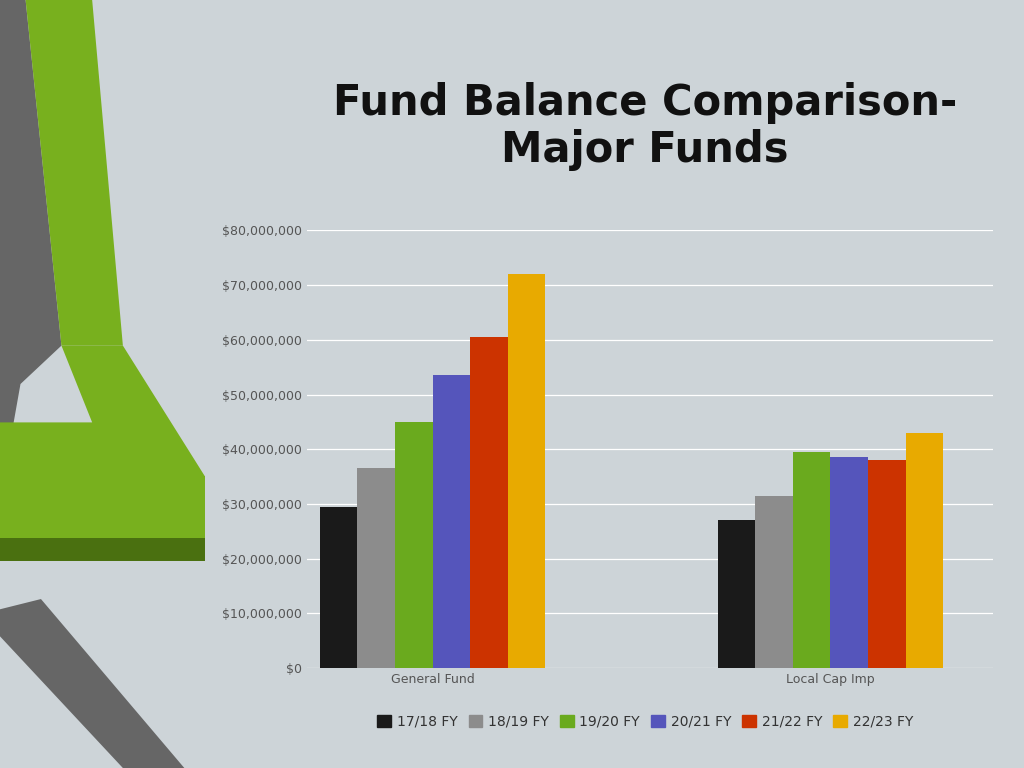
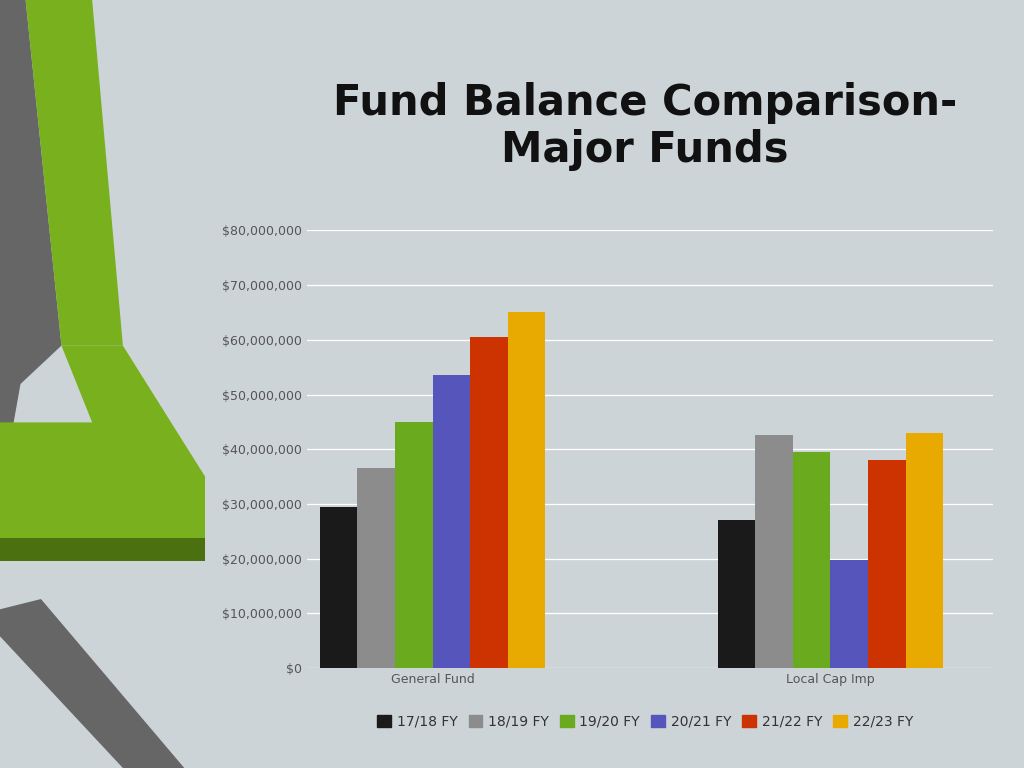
22/23 FY/General Fund: $72,000,000 -> $65,000,000
18/19 FY/Local Cap Imp: $31,500,000 -> $42,600,000
20/21 FY/Local Cap Imp: $38,500,000 -> $19,800,000
